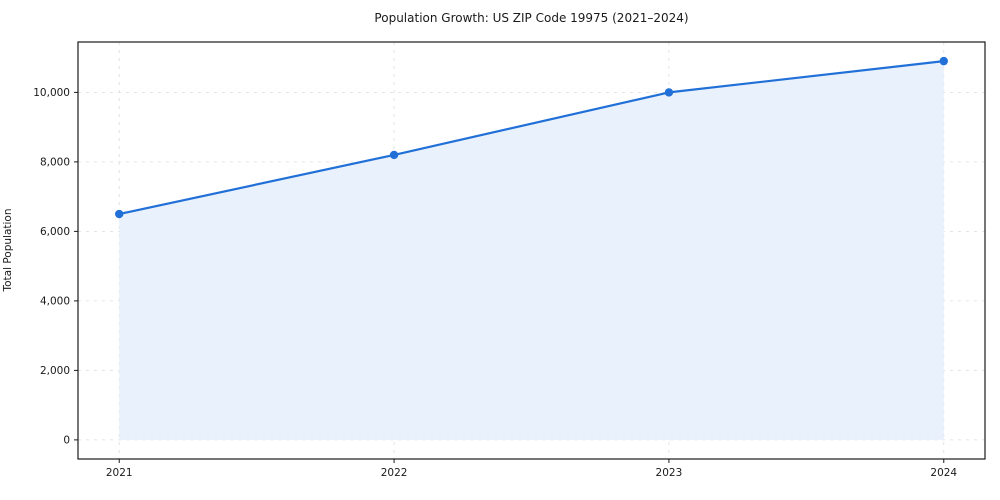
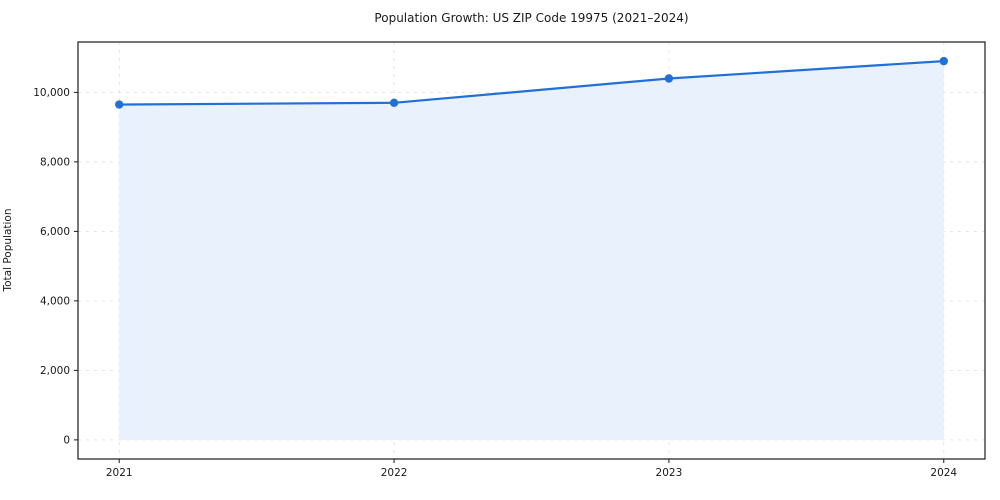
2021: 6500 -> 9600
2022: 8200 -> 9700
2023: 10000 -> 10400
